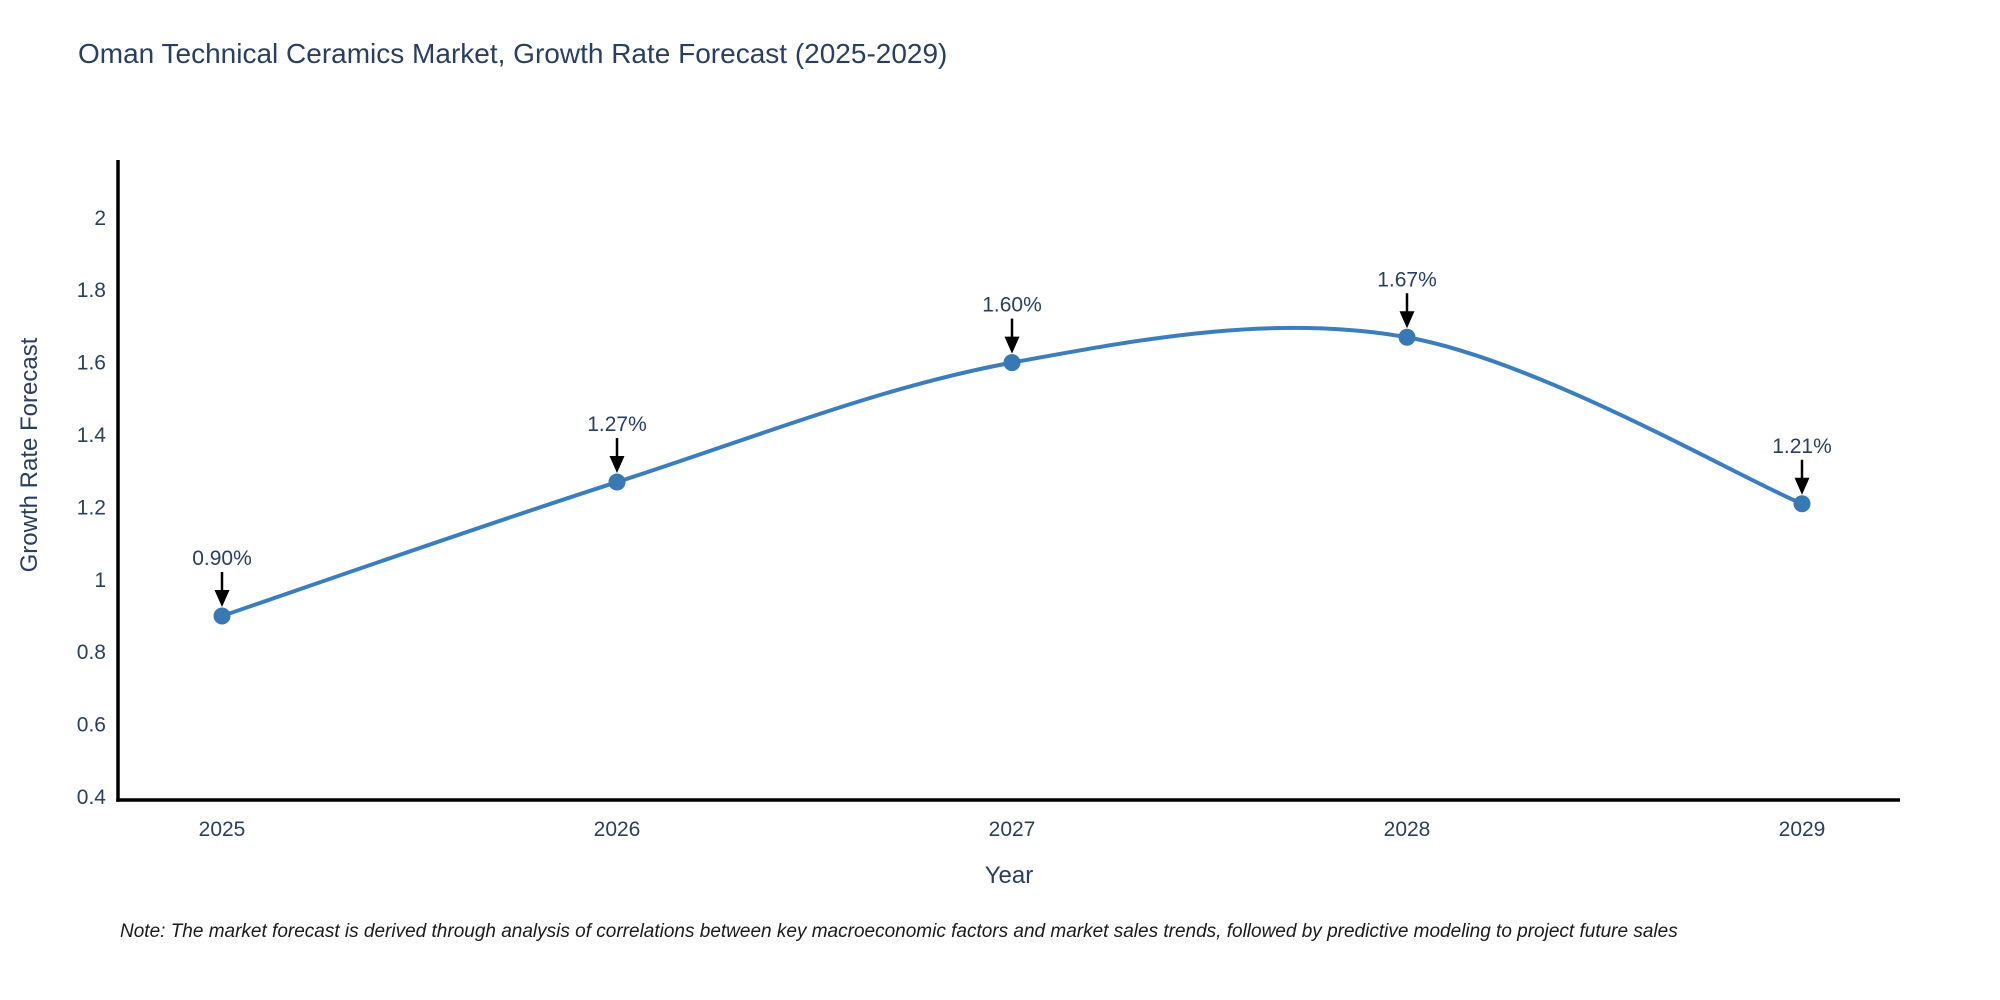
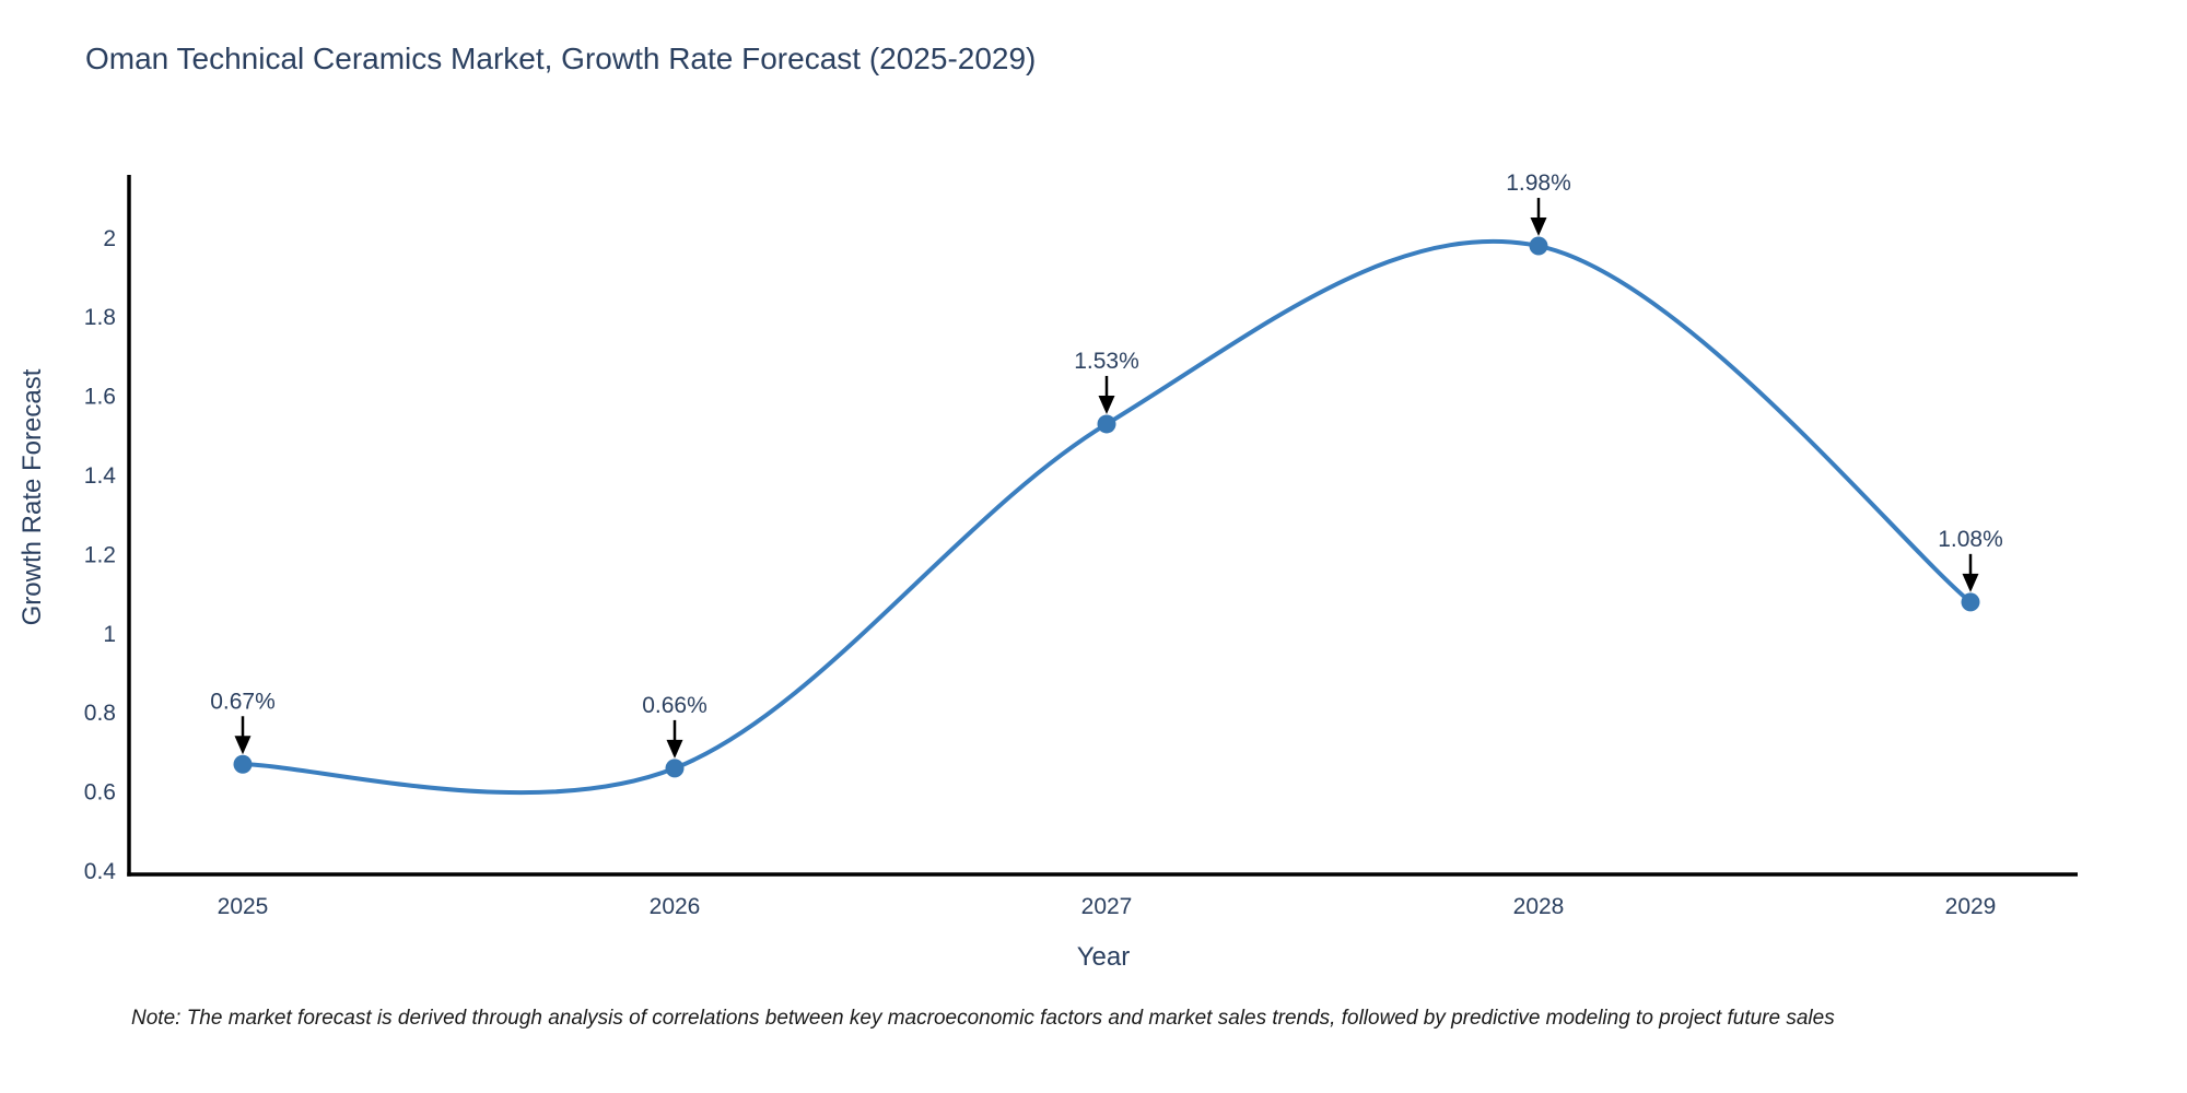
2025: 0.90% -> 0.67%
2026: 1.27% -> 0.66%
2027: 1.60% -> 1.53%
2028: 1.67% -> 1.98%
2029: 1.21% -> 1.08%
